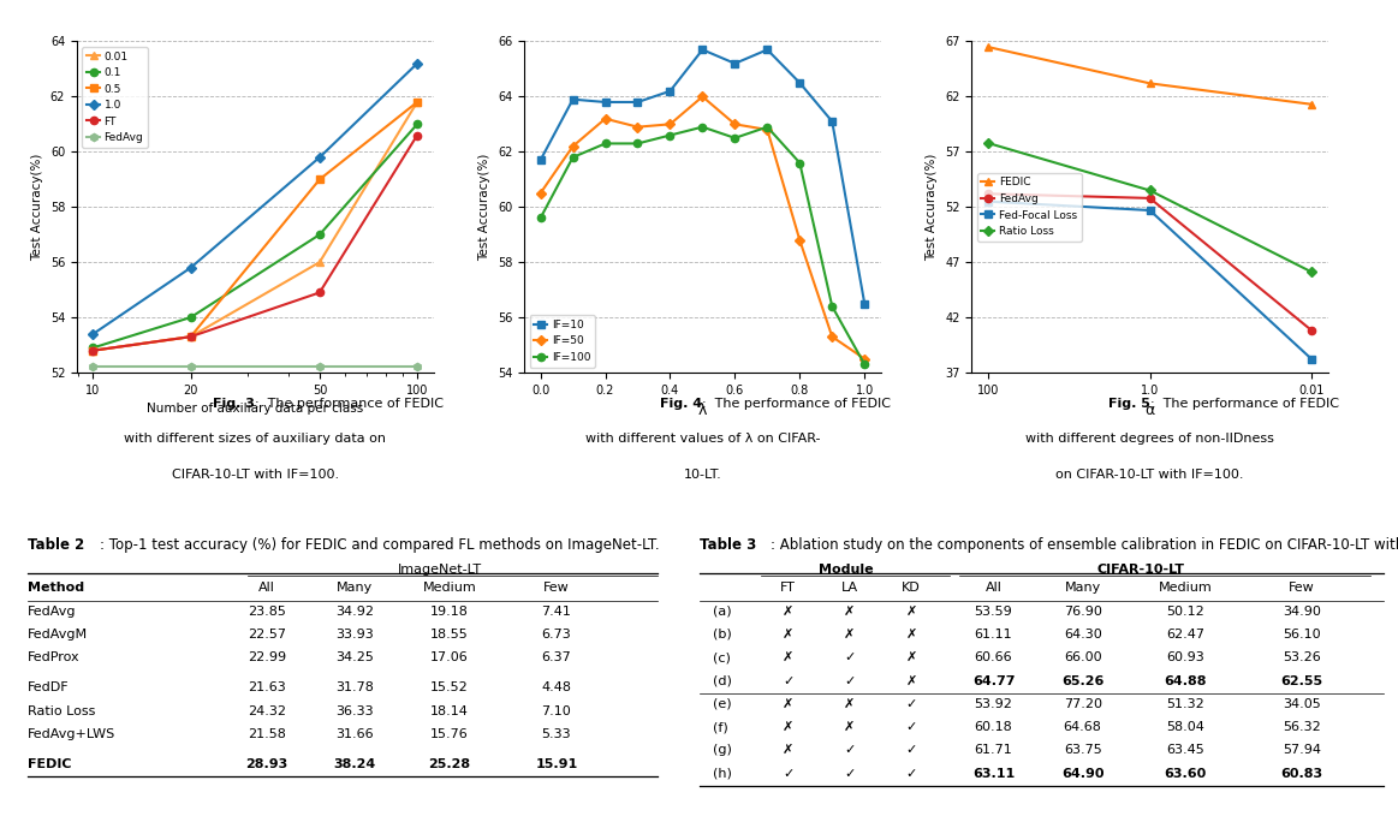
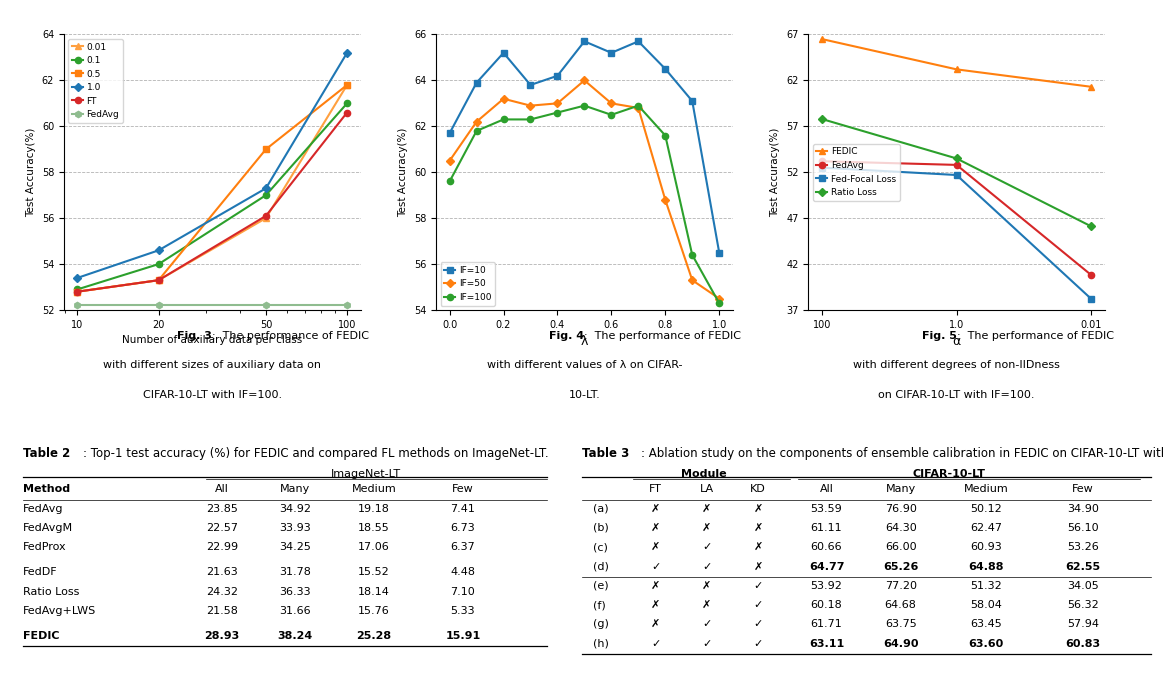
1.0/20: 55.8 -> 54.6
1.0/50: 59.8 -> 57.3
FT/50: 54.9 -> 56.1
IF=10/0.2: 63.8 -> 65.2
